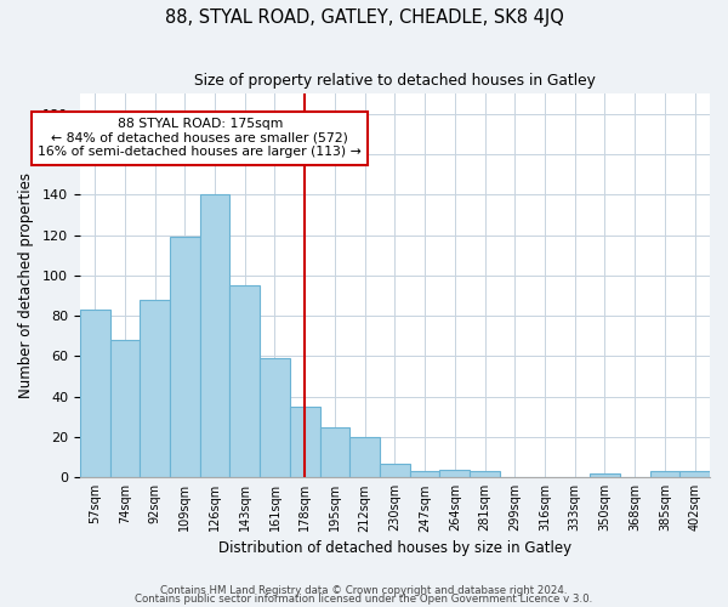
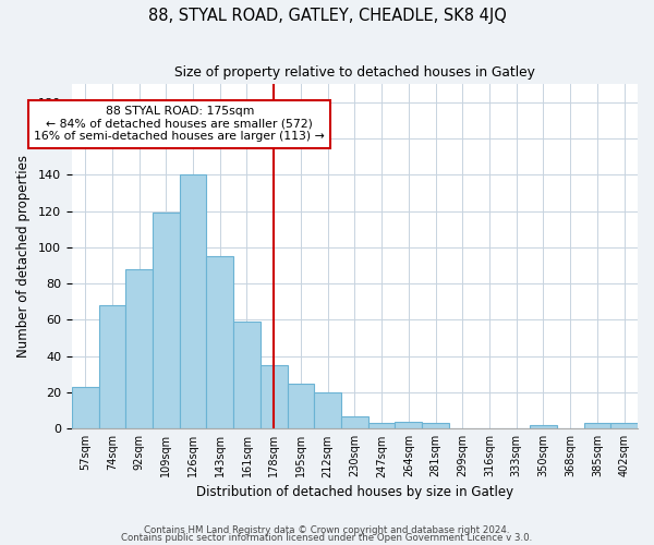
57sqm: 83 -> 23
